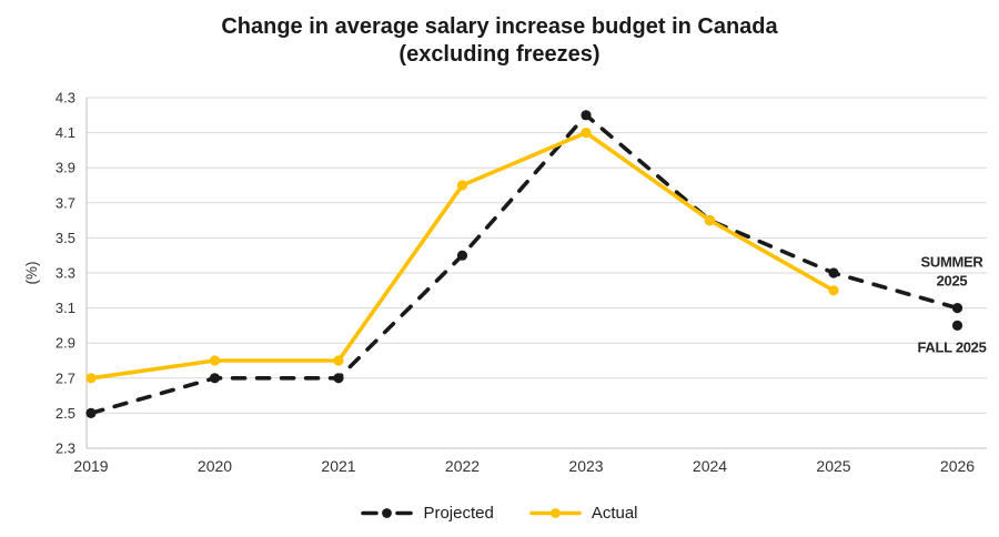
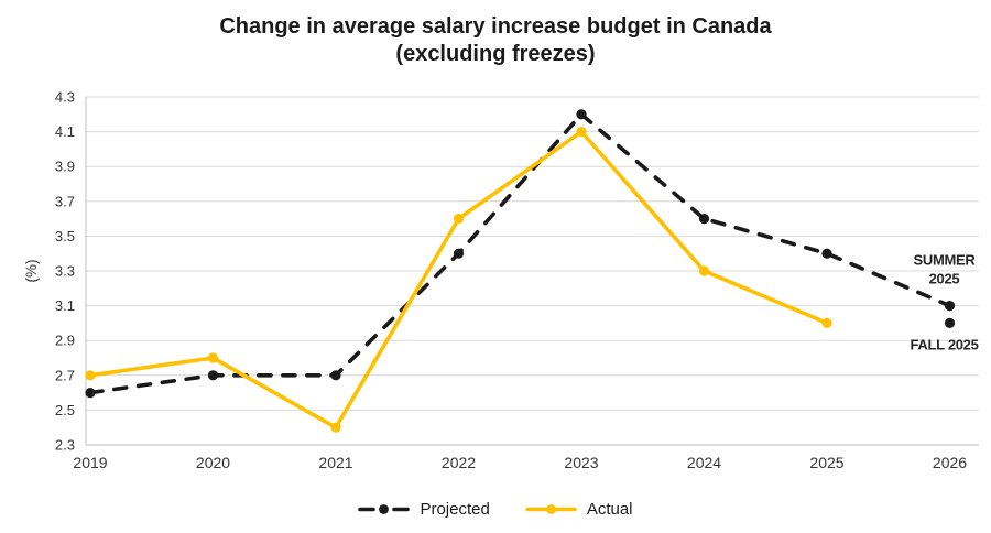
Projected/2019: 2.5 -> 2.6
Actual/2021: 2.8 -> 2.4
Actual/2022: 3.8 -> 3.6
Actual/2024: 3.6 -> 3.3
Projected/2025: 3.3 -> 3.4
Actual/2025: 3.2 -> 3.0
